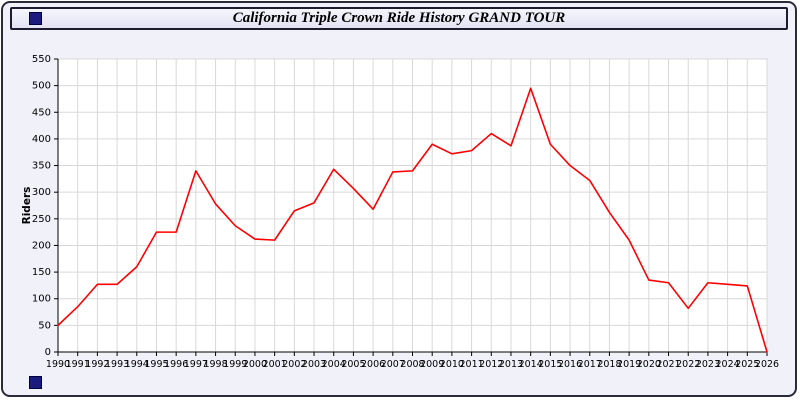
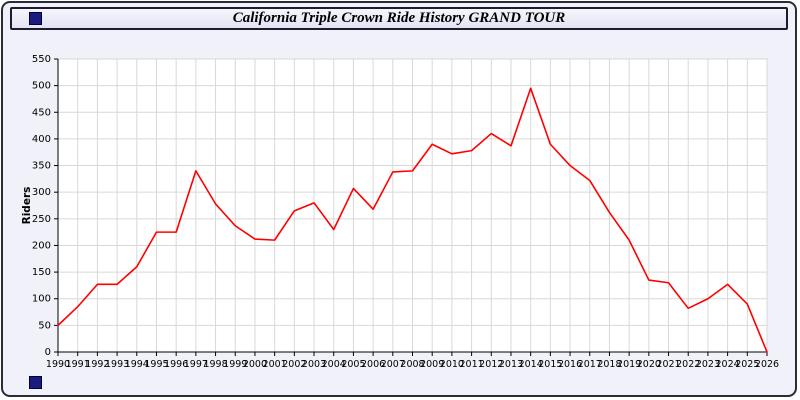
2004: 340 -> 230
2023: 130 -> 100
2025: 120 -> 90
